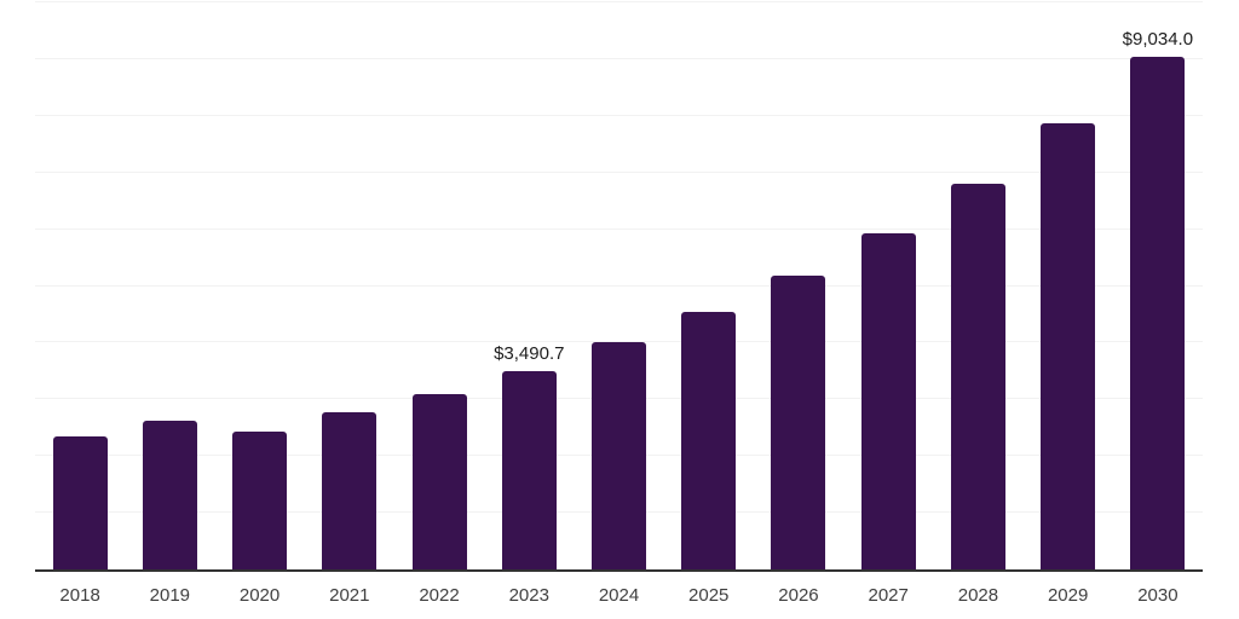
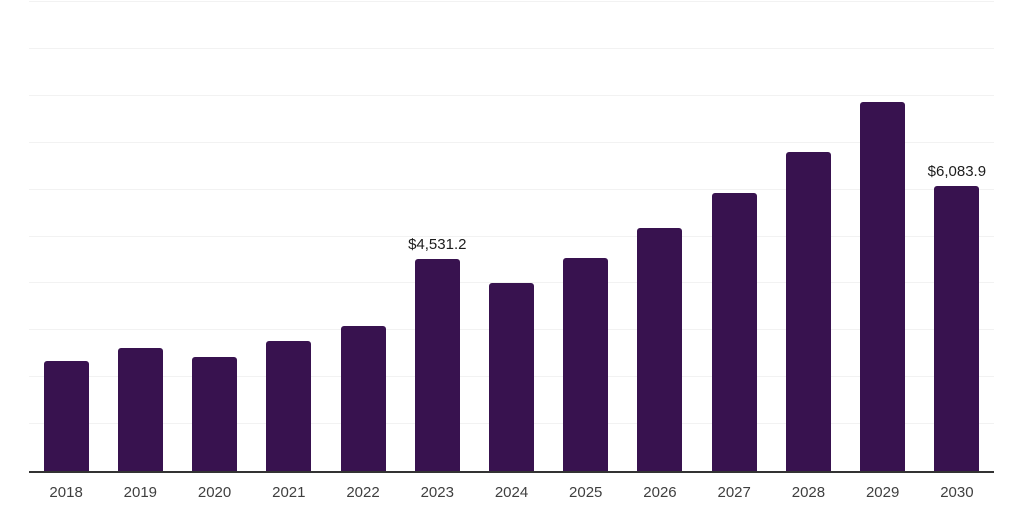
2023: $3,490.7 -> $4,531.2
2030: $9,034.0 -> $6,083.9
